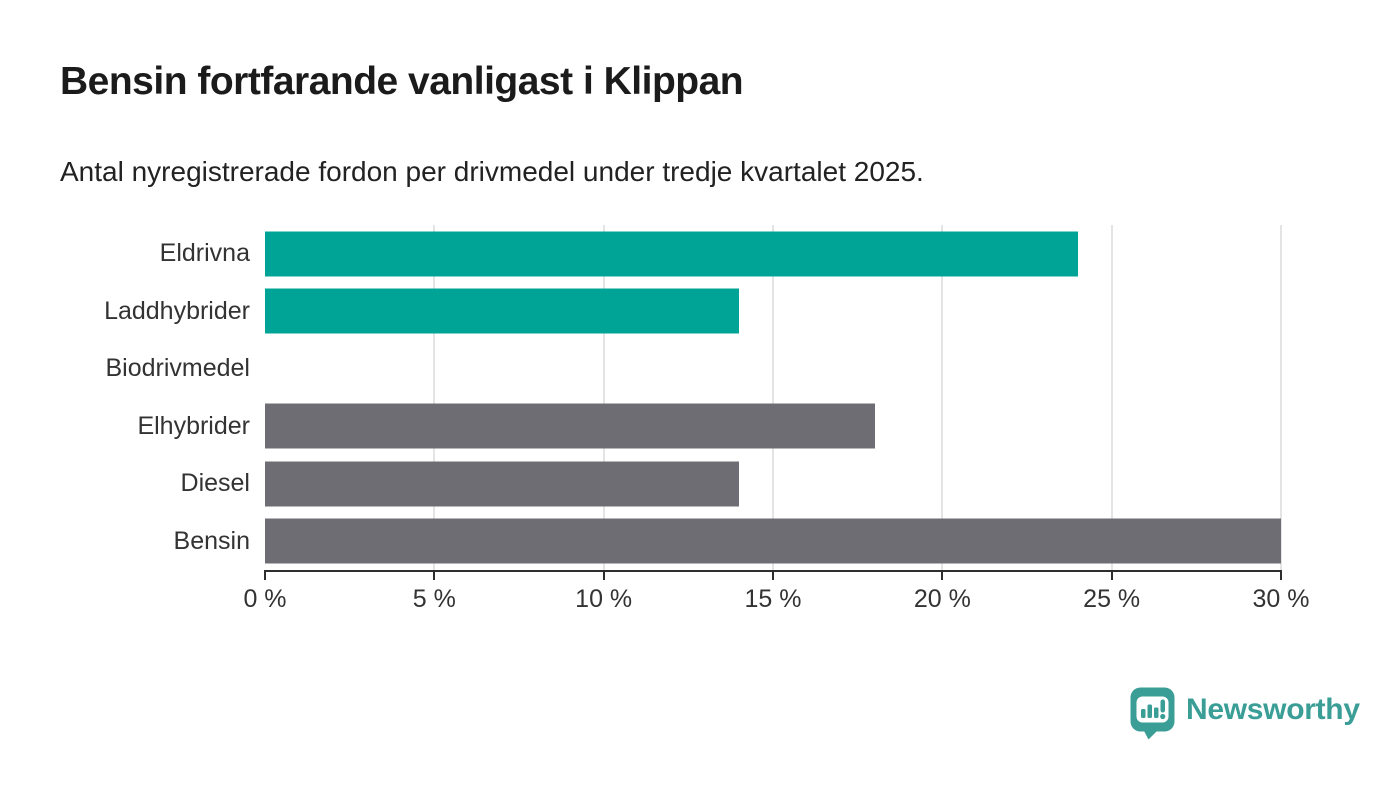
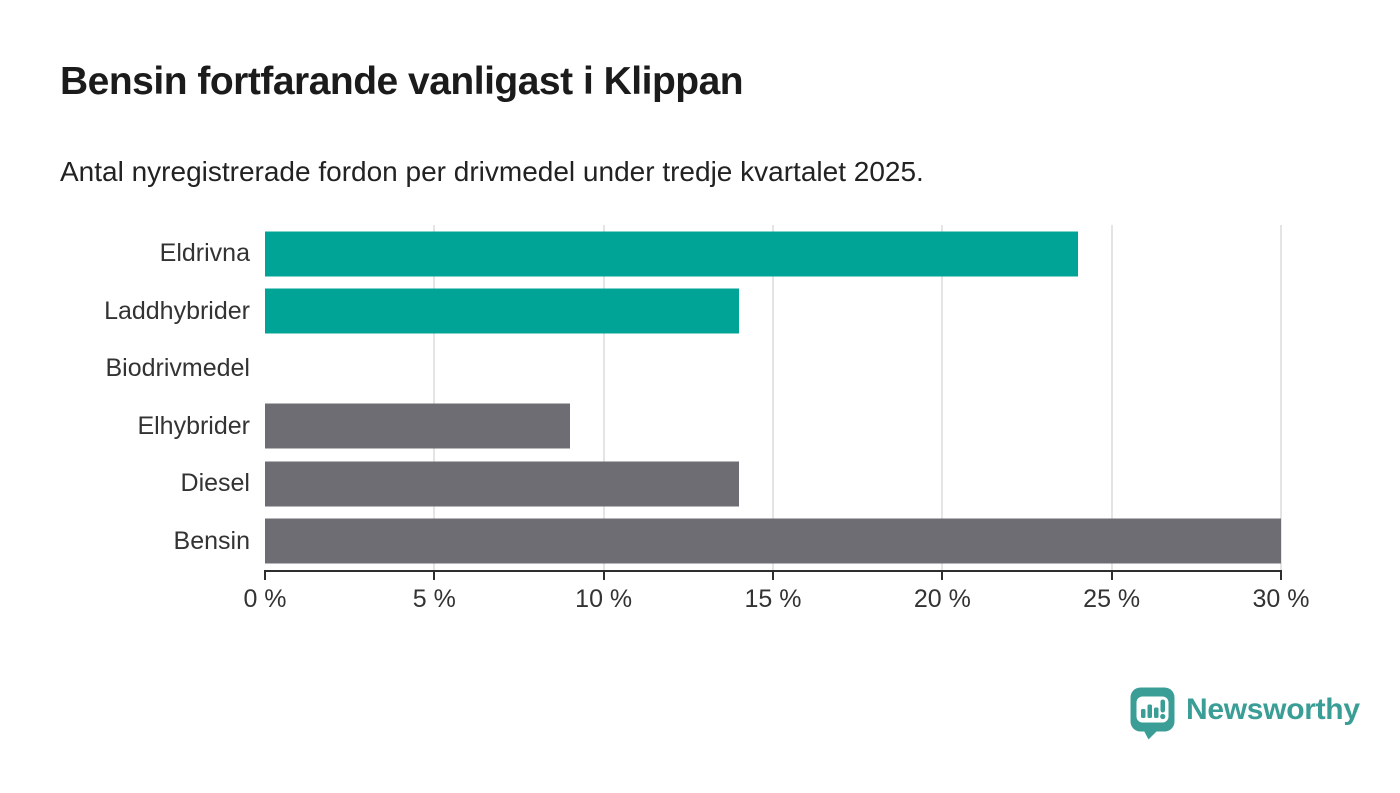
Elhybrider: 18% -> 9%
